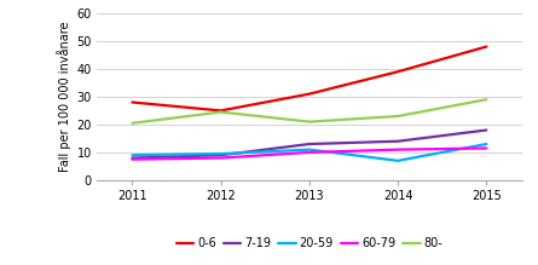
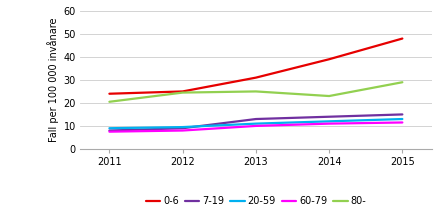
0-6/2011: 28 -> 24
80-/2013: 21.0 -> 25.0
20-59/2014: 7.0 -> 12.0
7-19/2015: 18 -> 15
